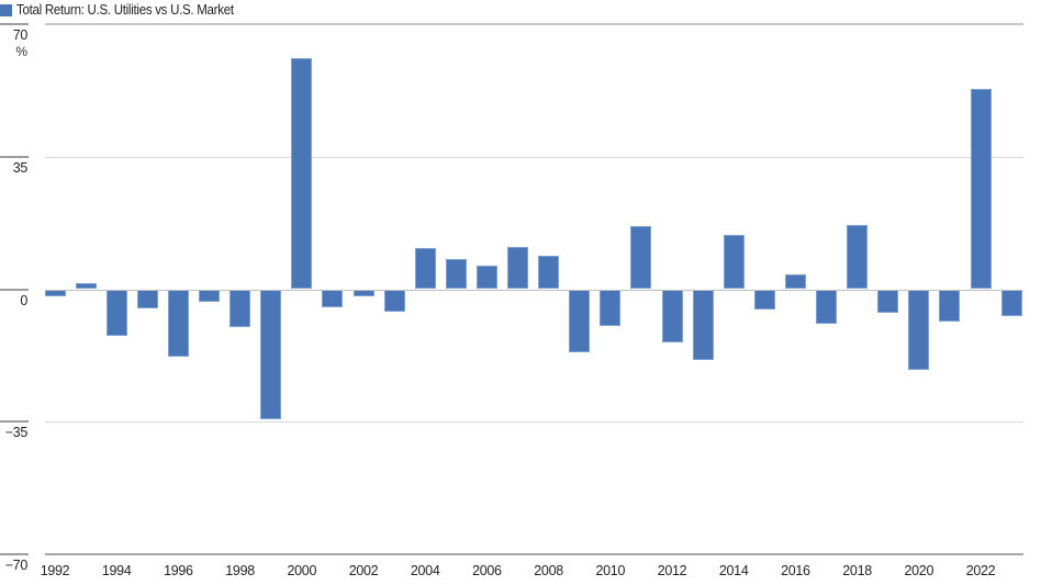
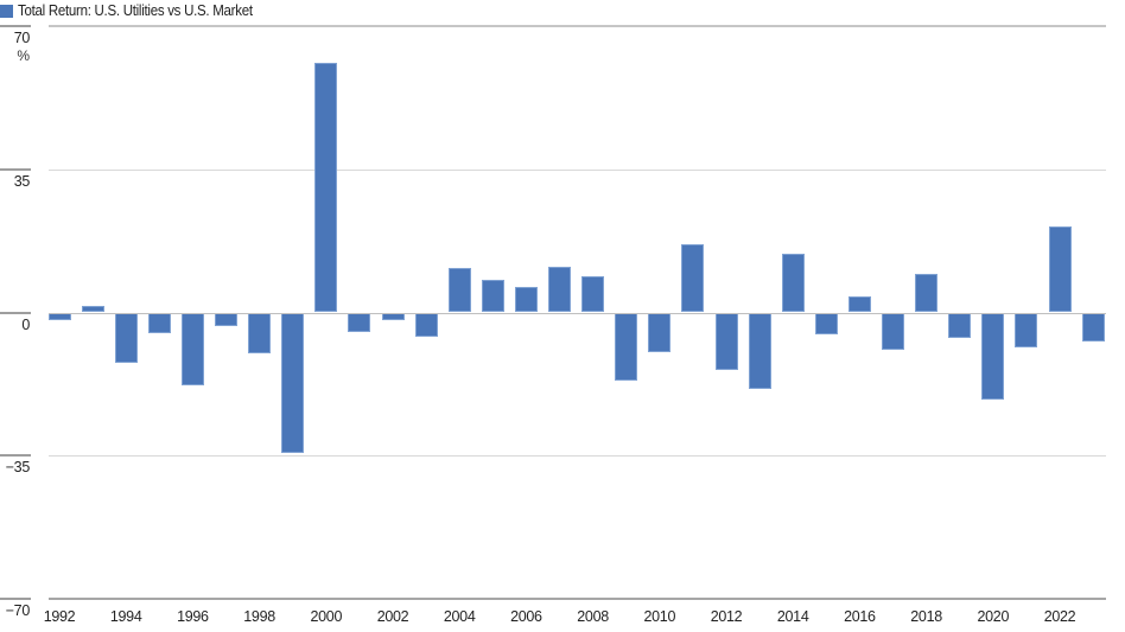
2018: 17 -> 10
2022: 53 -> 21
